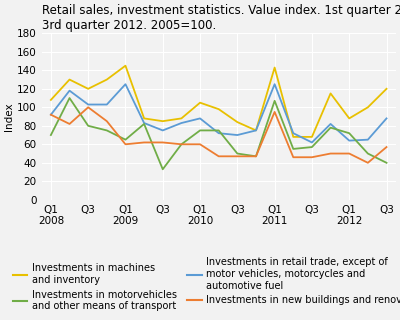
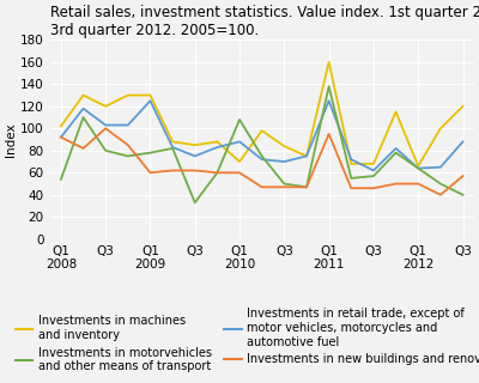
Investments in machines and inventory/Q1 2008: 108 -> 102
Investments in motorvehicles and other means of transport/Q1 2008: 70 -> 54
Investments in machines and inventory/Q1 2009: 145 -> 130
Investments in motorvehicles and other means of transport/Q1 2009: 65 -> 78
Investments in machines and inventory/Q1 2010: 105 -> 70
Investments in motorvehicles and other means of transport/Q1 2010: 75 -> 108
Investments in machines and inventory/Q1 2011: 143 -> 160
Investments in motorvehicles and other means of transport/Q1 2011: 107 -> 138
Investments in machines and inventory/Q1 2012: 88 -> 66
Investments in motorvehicles and other means of transport/Q1 2012: 72 -> 64
